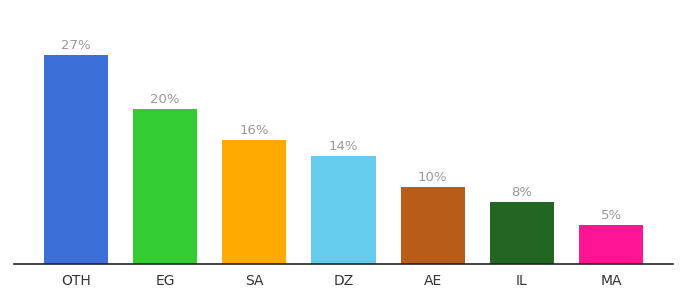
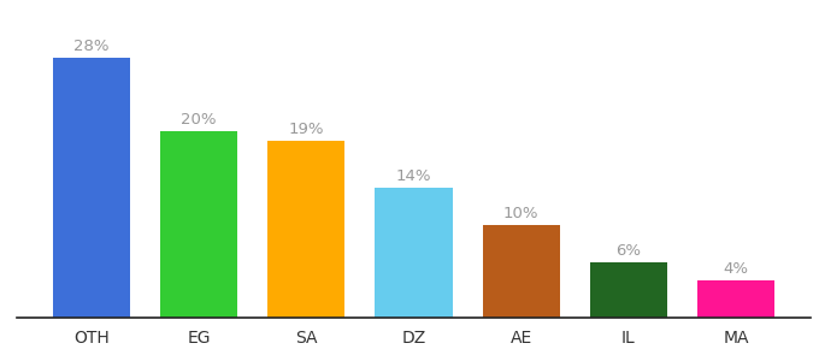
OTH: 27% -> 28%
SA: 16% -> 19%
IL: 8% -> 6%
MA: 5% -> 4%
